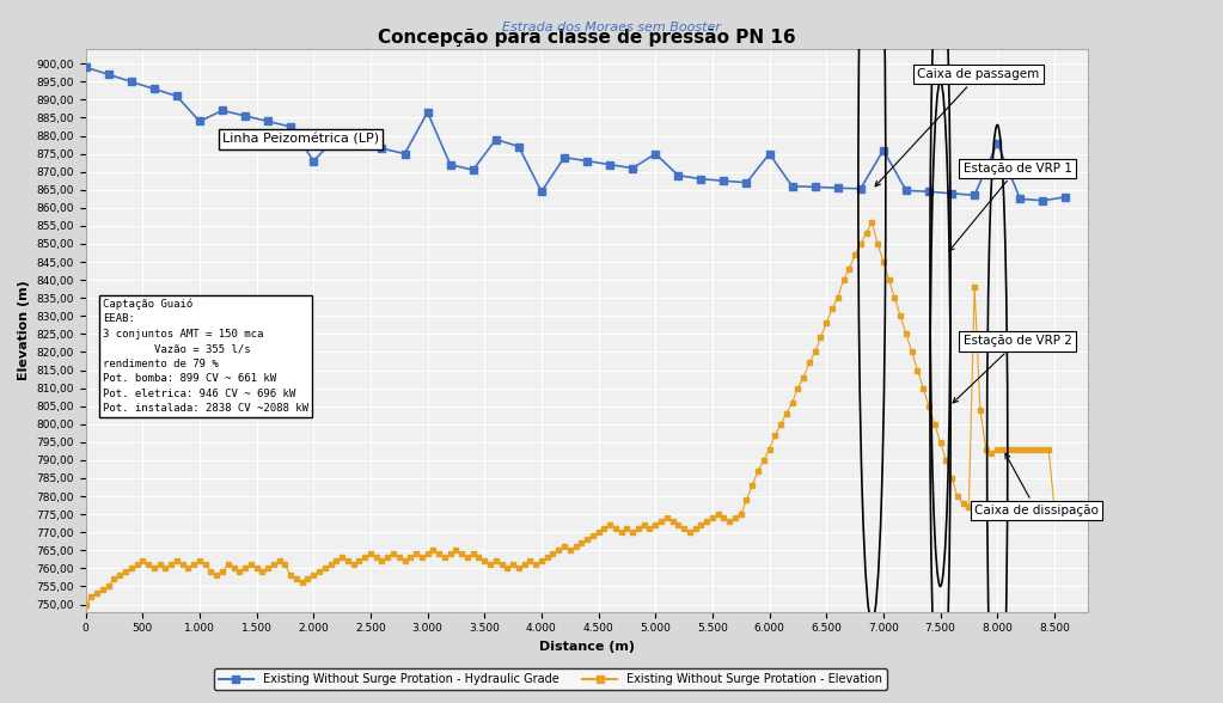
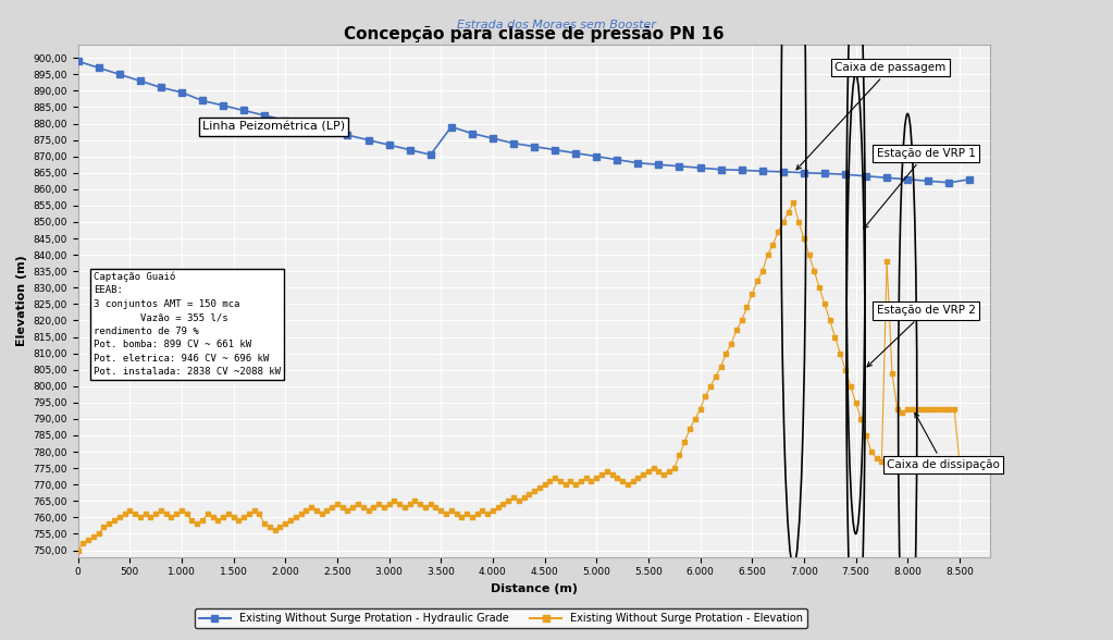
Existing Without Surge Protation - Hydraulic Grade/1.000: 884,0 -> 889,5
Existing Without Surge Protation - Hydraulic Grade/2.000: 873,0 -> 881,0
Existing Without Surge Protation - Hydraulic Grade/3.000: 886,5 -> 873,5
Existing Without Surge Protation - Hydraulic Grade/4.000: 864,5 -> 875,5
Existing Without Surge Protation - Hydraulic Grade/5.000: 875,0 -> 870,0
Existing Without Surge Protation - Hydraulic Grade/6.000: 875,0 -> 866,5
Existing Without Surge Protation - Hydraulic Grade/7.000: 876,0 -> 865,0
Existing Without Surge Protation - Hydraulic Grade/8.000: 878,0 -> 863,0
